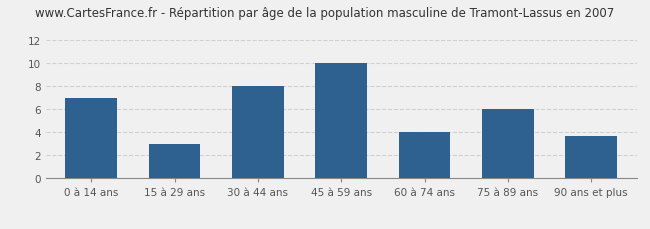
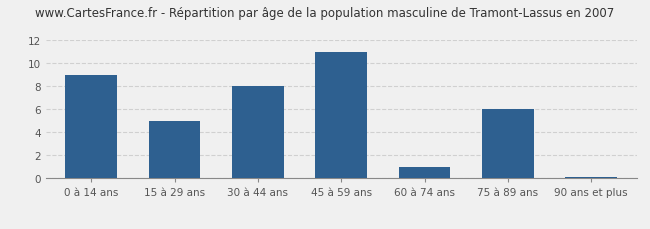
0 à 14 ans: 7.0 -> 9.0
15 à 29 ans: 3.0 -> 5.0
45 à 59 ans: 10.0 -> 11.0
60 à 74 ans: 4.0 -> 1.0
90 ans et plus: 3.7 -> 0.1
